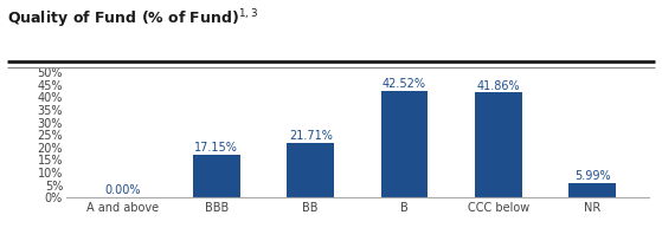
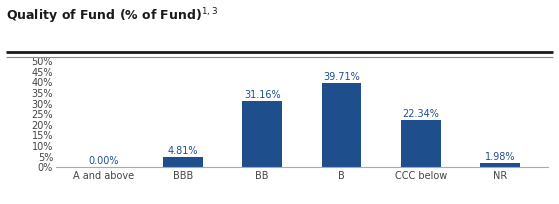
BBB: 17.15% -> 4.81%
BB: 21.71% -> 31.16%
B: 42.52% -> 39.71%
CCC below: 41.86% -> 22.34%
NR: 5.99% -> 1.98%
